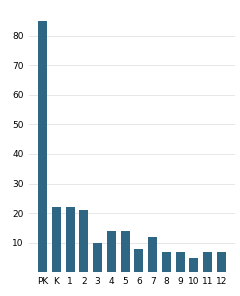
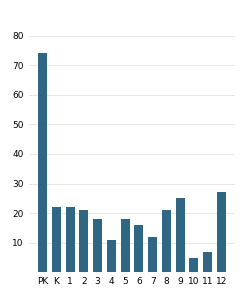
PK: 85 -> 74
3: 10 -> 18
4: 14 -> 11
5: 14 -> 18
6: 8 -> 16
8: 7 -> 21
9: 7 -> 25
12: 7 -> 27
